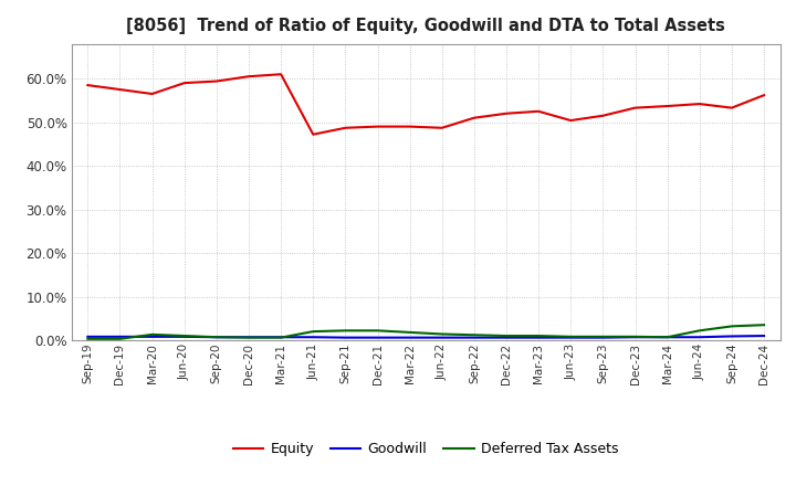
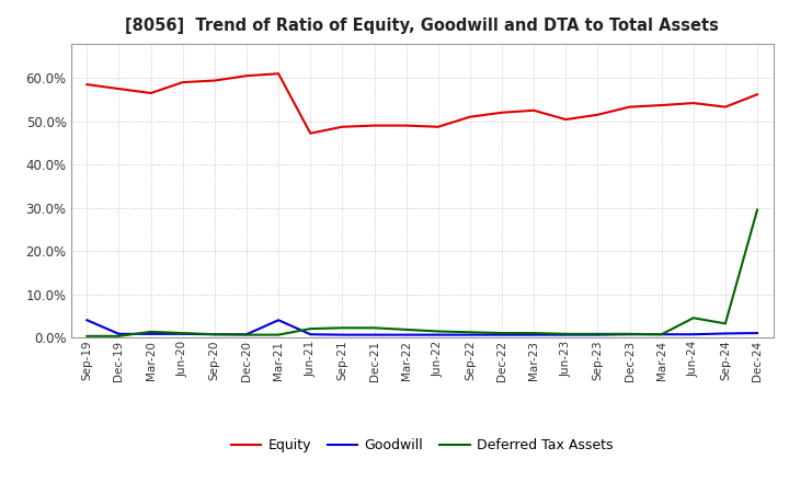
Goodwill/Sep-19: 0.8% -> 4.0%
Goodwill/Mar-21: 0.7% -> 4.0%
Deferred Tax Assets/Jun-24: 2.2% -> 4.5%
Deferred Tax Assets/Dec-24: 3.5% -> 29.5%
